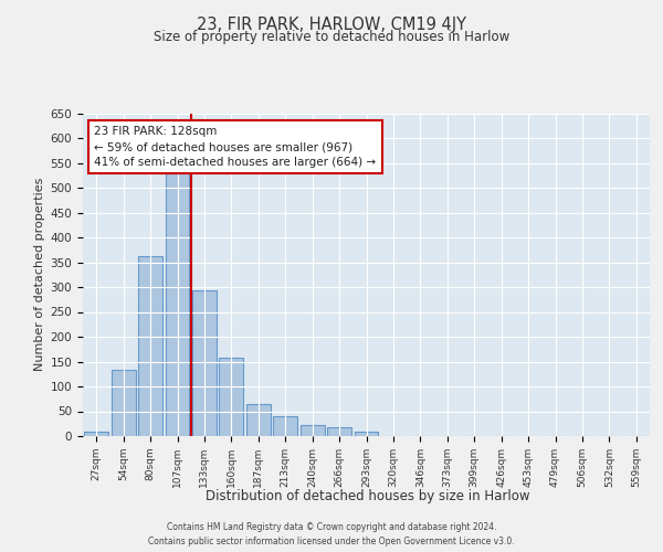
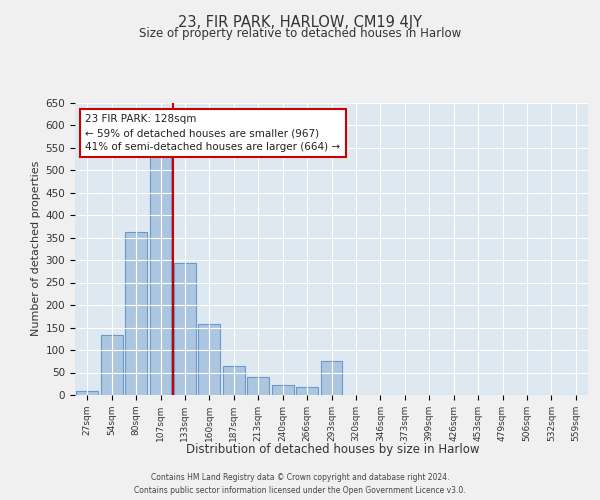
293sqm: 8 -> 75
